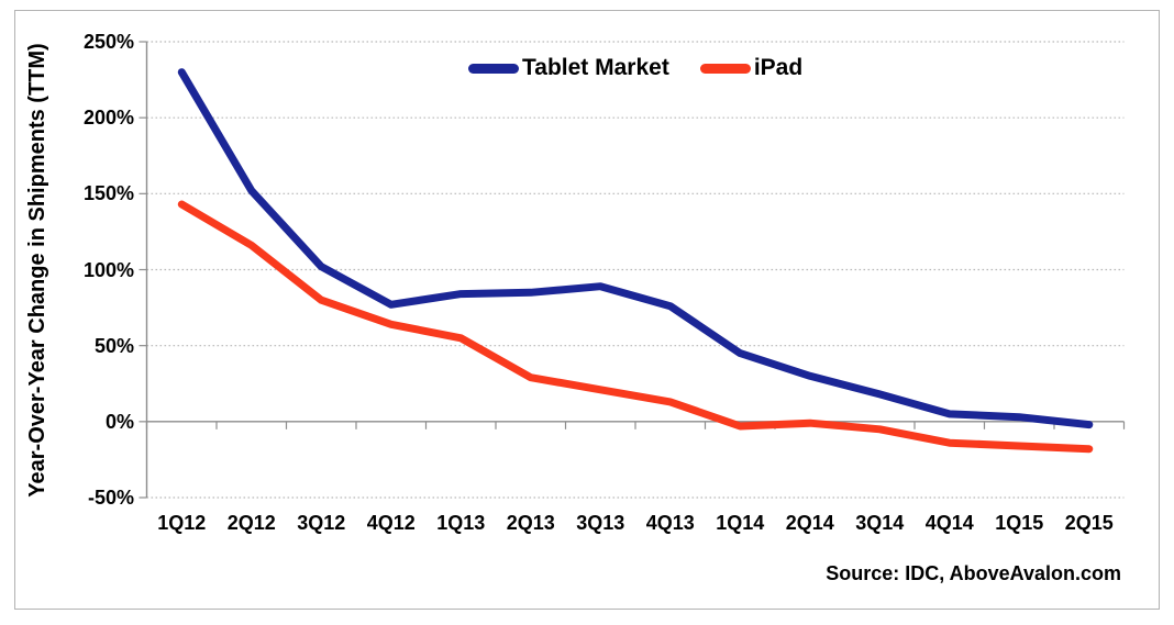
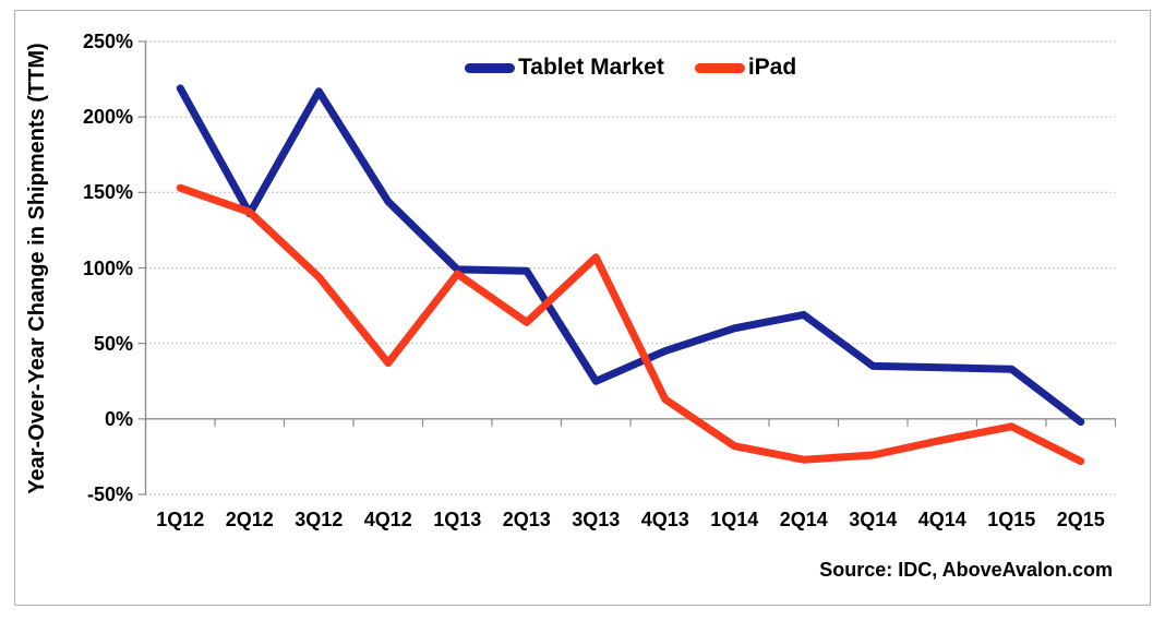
Tablet Market/1Q12: 230% -> 219%
iPad/1Q12: 143% -> 153%
Tablet Market/2Q12: 152% -> 136%
iPad/2Q12: 116% -> 137%
Tablet Market/3Q12: 102% -> 217%
iPad/3Q12: 80% -> 94%
Tablet Market/4Q12: 77% -> 144%
iPad/4Q12: 64% -> 37%
Tablet Market/1Q13: 84% -> 99%
iPad/1Q13: 55% -> 96%
Tablet Market/2Q13: 85% -> 98%
iPad/2Q13: 29% -> 64%
Tablet Market/3Q13: 89% -> 25%
iPad/3Q13: 21% -> 107%
Tablet Market/4Q13: 76% -> 45%
Tablet Market/1Q14: 45% -> 60%
iPad/1Q14: -3% -> -18%
Tablet Market/2Q14: 30% -> 69%
iPad/2Q14: -1% -> -27%
Tablet Market/3Q14: 18% -> 35%
iPad/3Q14: -5% -> -24%
Tablet Market/4Q14: 5% -> 34%
Tablet Market/1Q15: 3% -> 33%
iPad/1Q15: -16% -> -5%
iPad/2Q15: -18% -> -28%
